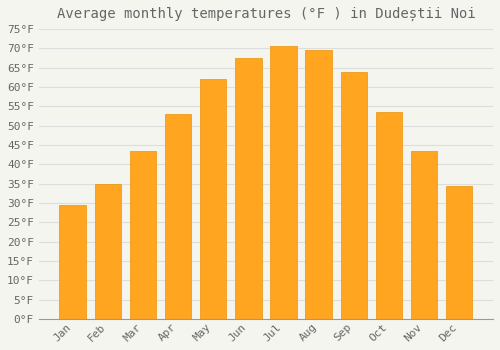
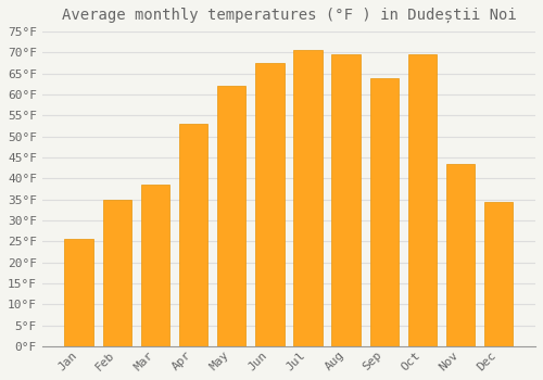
Jan: 29.5°F -> 25.5°F
Mar: 43.5°F -> 38.5°F
Oct: 53.5°F -> 69.5°F
